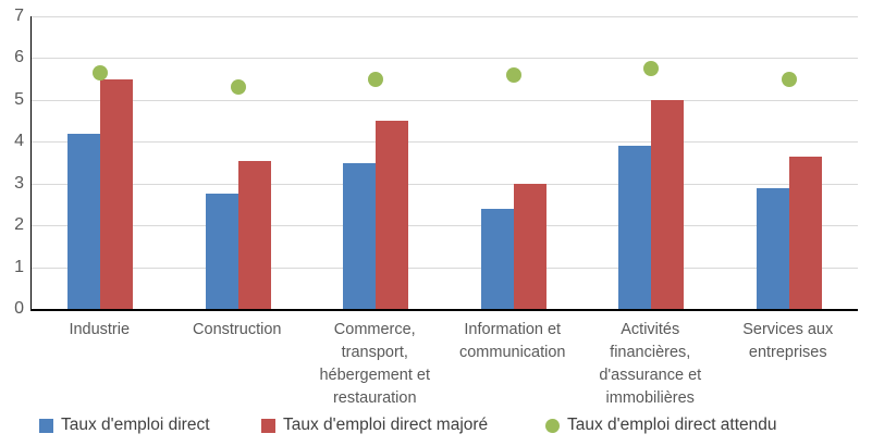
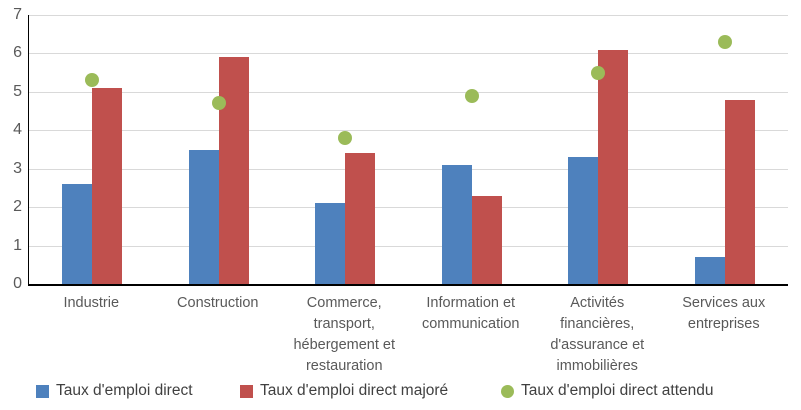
Taux d'emploi direct/Industrie: 4.2 -> 2.6
Taux d'emploi direct majoré/Industrie: 5.5 -> 5.1
Taux d'emploi direct attendu/Industrie: 5.7 -> 5.3
Taux d'emploi direct/Construction: 2.8 -> 3.5
Taux d'emploi direct majoré/Construction: 3.5 -> 5.9
Taux d'emploi direct attendu/Construction: 5.3 -> 4.7
Taux d'emploi direct/Commerce, transport, hébergement et restauration: 3.5 -> 2.1
Taux d'emploi direct majoré/Commerce, transport, hébergement et restauration: 4.5 -> 3.4
Taux d'emploi direct attendu/Commerce, transport, hébergement et restauration: 5.5 -> 3.8
Taux d'emploi direct/Information et communication: 2.4 -> 3.1
Taux d'emploi direct majoré/Information et communication: 3.0 -> 2.3
Taux d'emploi direct attendu/Information et communication: 5.6 -> 4.9
Taux d'emploi direct/Activités financières, d'assurance et immobilières: 3.9 -> 3.3
Taux d'emploi direct majoré/Activités financières, d'assurance et immobilières: 5.0 -> 6.1
Taux d'emploi direct attendu/Activités financières, d'assurance et immobilières: 5.8 -> 5.5
Taux d'emploi direct/Services aux entreprises: 2.9 -> 0.7
Taux d'emploi direct majoré/Services aux entreprises: 3.6 -> 4.8
Taux d'emploi direct attendu/Services aux entreprises: 5.5 -> 6.3
